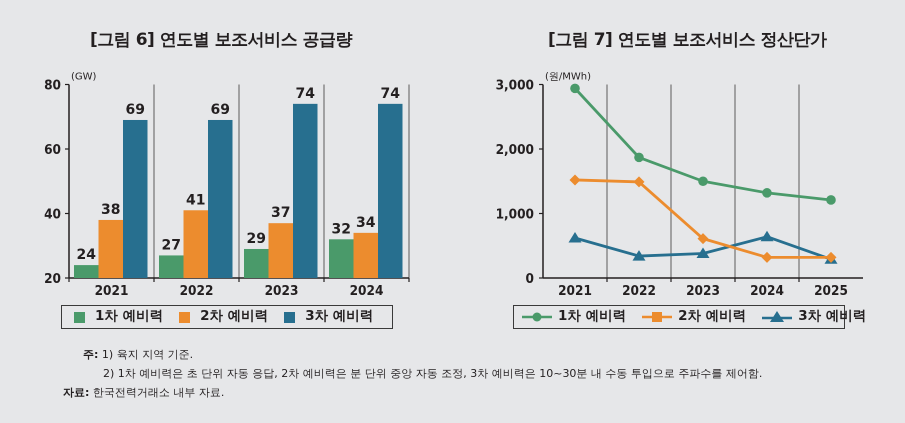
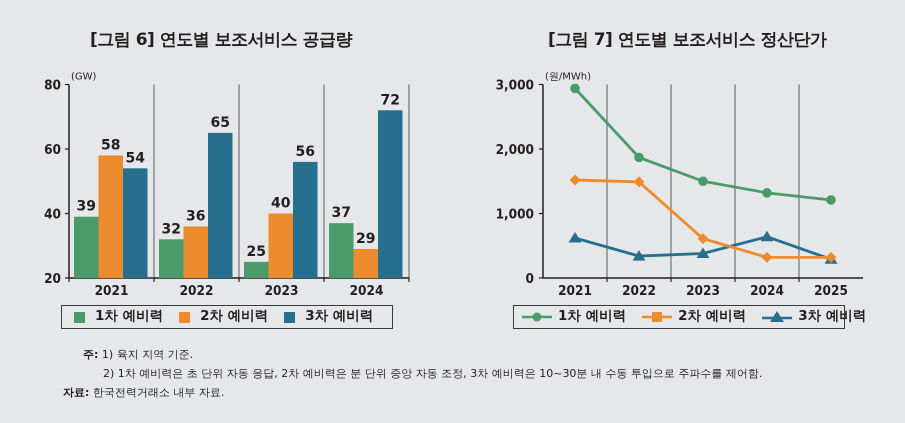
[그림 6] 연도별 보조서비스 공급량/1차 예비력/2021: 24 -> 39
[그림 6] 연도별 보조서비스 공급량/2차 예비력/2021: 38 -> 58
[그림 6] 연도별 보조서비스 공급량/3차 예비력/2021: 69 -> 54
[그림 6] 연도별 보조서비스 공급량/1차 예비력/2022: 27 -> 32
[그림 6] 연도별 보조서비스 공급량/2차 예비력/2022: 41 -> 36
[그림 6] 연도별 보조서비스 공급량/3차 예비력/2022: 69 -> 65
[그림 6] 연도별 보조서비스 공급량/1차 예비력/2023: 29 -> 25
[그림 6] 연도별 보조서비스 공급량/2차 예비력/2023: 37 -> 40
[그림 6] 연도별 보조서비스 공급량/3차 예비력/2023: 74 -> 56
[그림 6] 연도별 보조서비스 공급량/1차 예비력/2024: 32 -> 37
[그림 6] 연도별 보조서비스 공급량/2차 예비력/2024: 34 -> 29
[그림 6] 연도별 보조서비스 공급량/3차 예비력/2024: 74 -> 72
